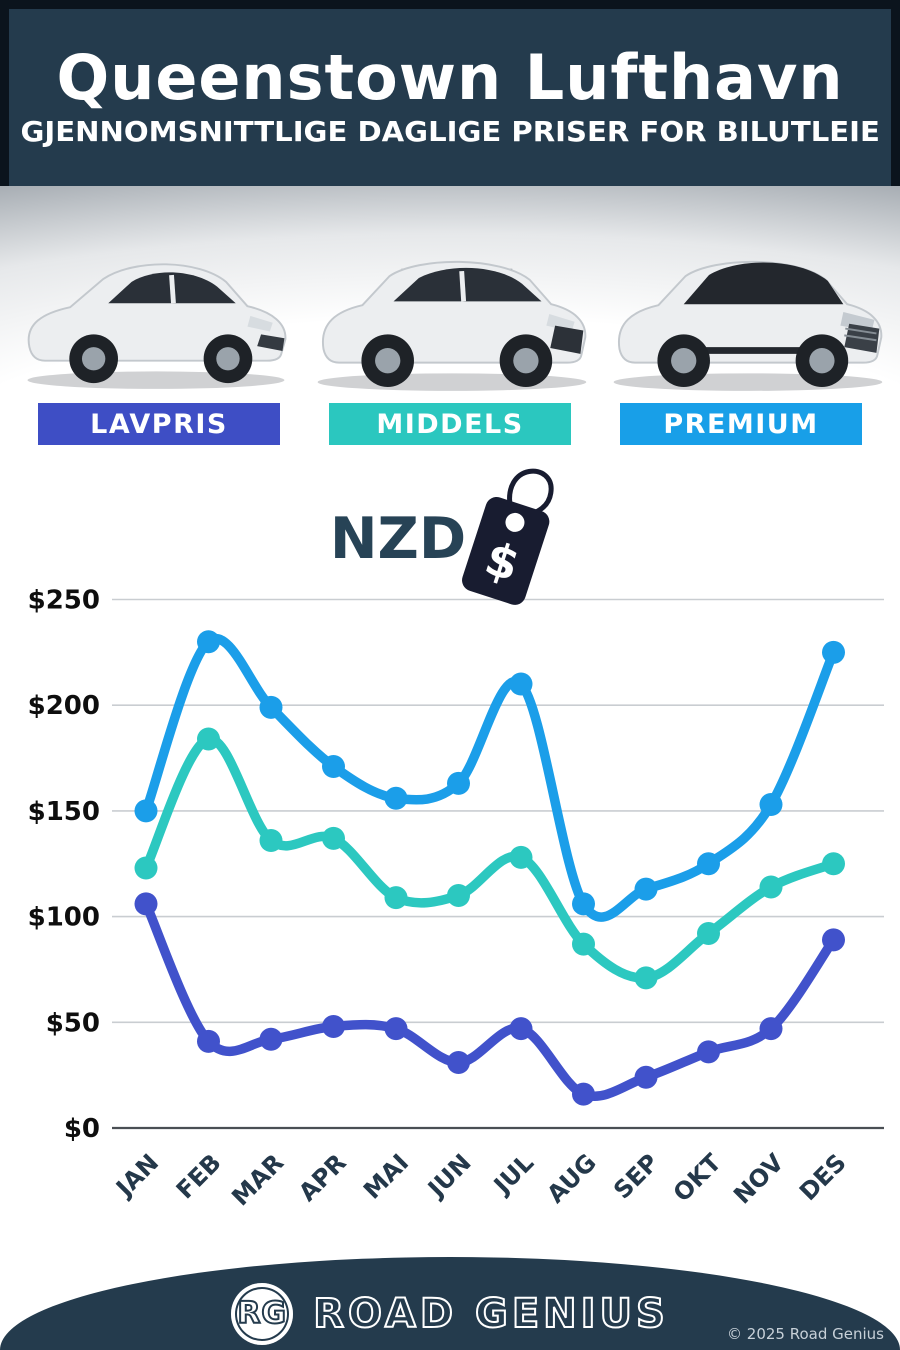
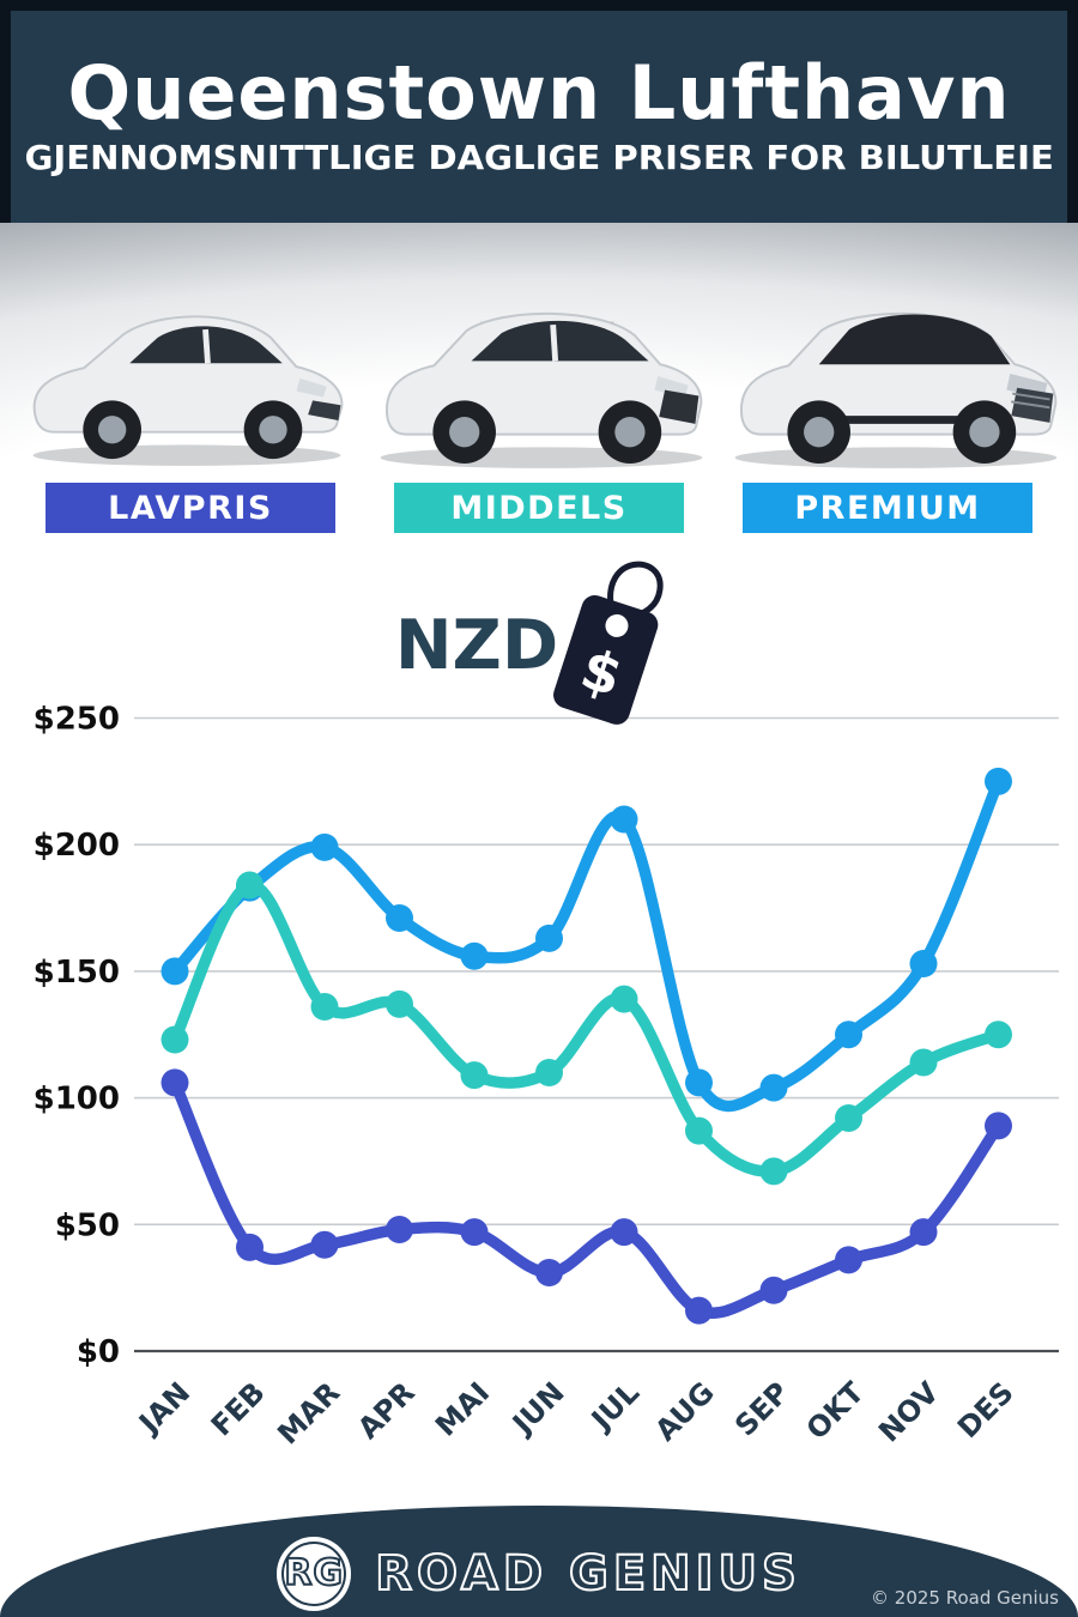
PREMIUM/FEB: $230 -> $183
MIDDELS/JUL: $128 -> $139
PREMIUM/SEP: $113 -> $104
